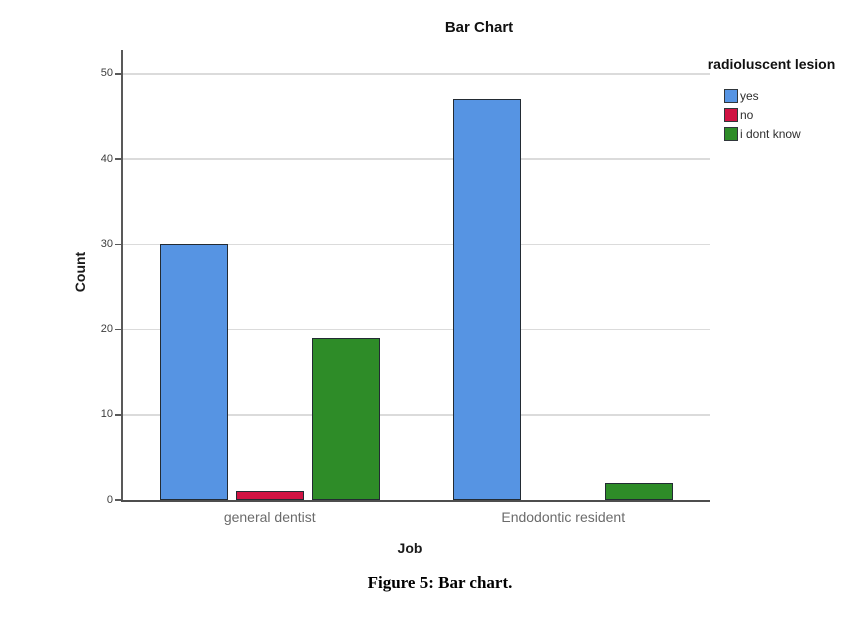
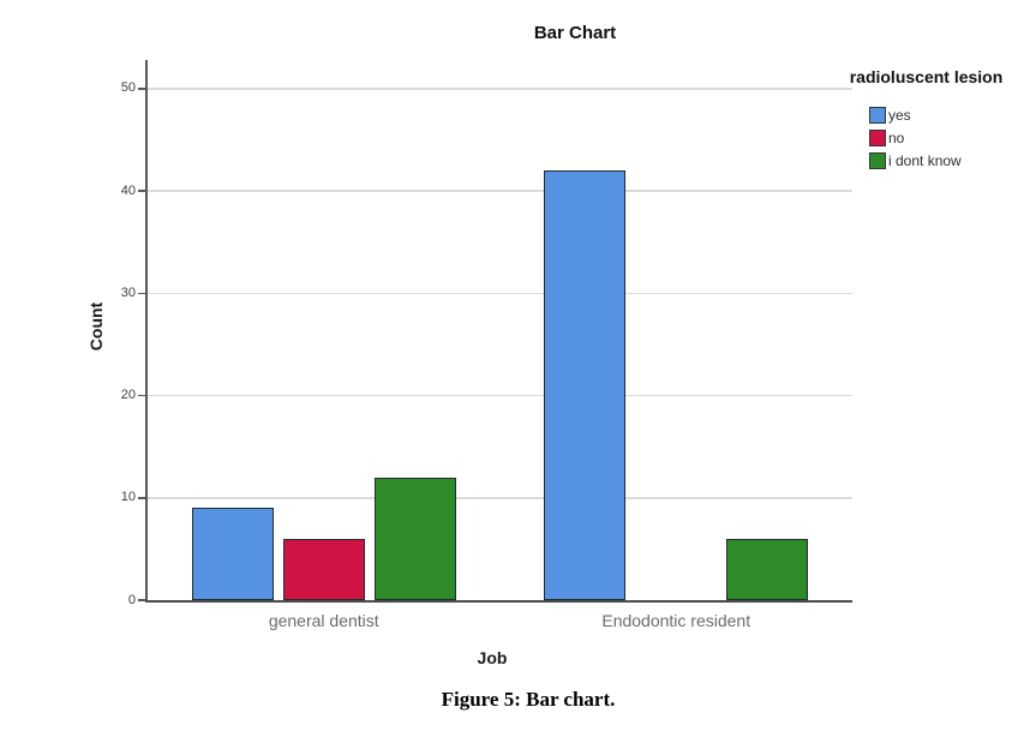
yes/general dentist: 30 -> 9
no/general dentist: 1 -> 6
i dont know/general dentist: 19 -> 12
yes/Endodontic resident: 47 -> 42
i dont know/Endodontic resident: 2 -> 6
